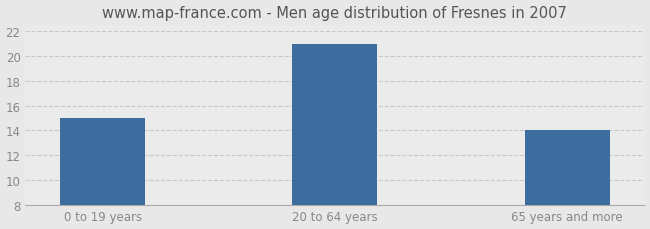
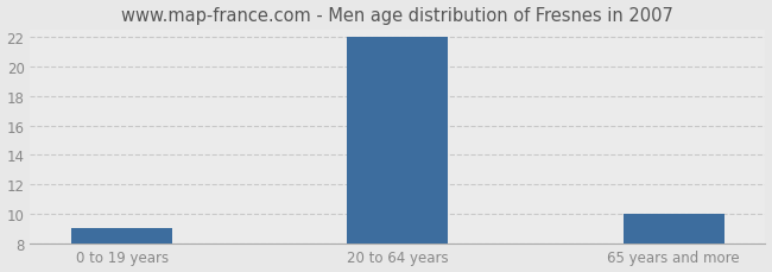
0 to 19 years: 15 -> 9
20 to 64 years: 21 -> 22
65 years and more: 14 -> 10
